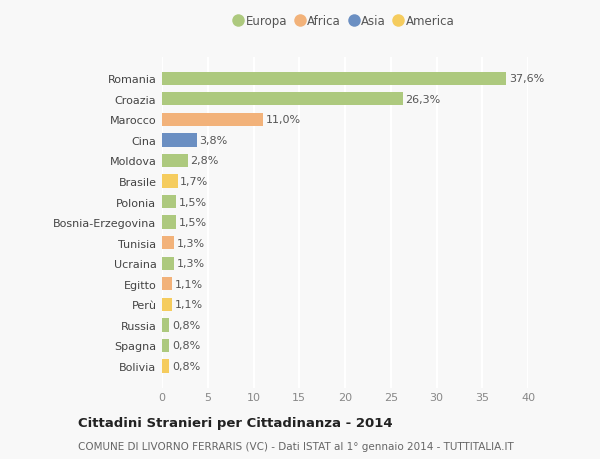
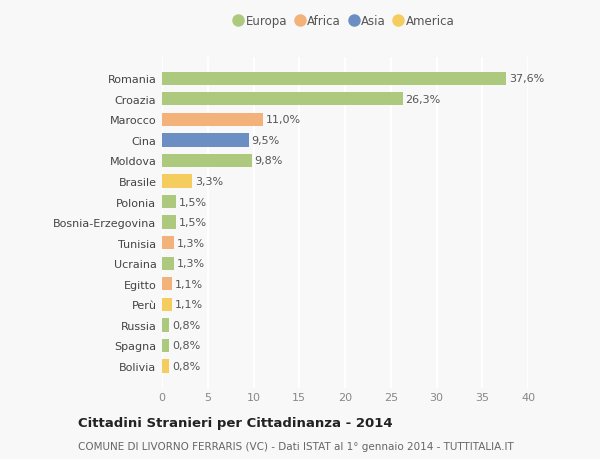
Cina: 3,8% -> 9,5%
Moldova: 2,8% -> 9,8%
Brasile: 1,7% -> 3,3%
